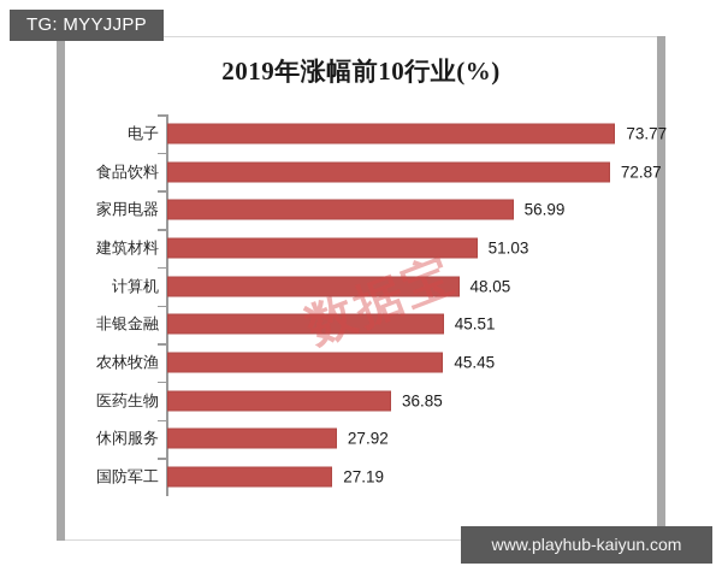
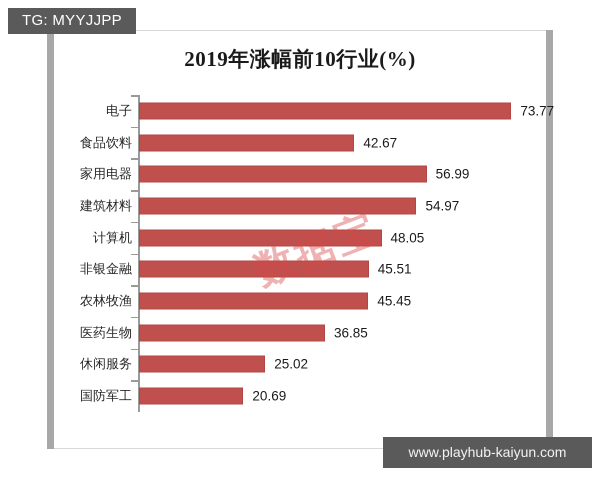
食品饮料: 72.87 -> 42.67
建筑材料: 51.03 -> 54.97
休闲服务: 27.92 -> 25.02
国防军工: 27.19 -> 20.69
